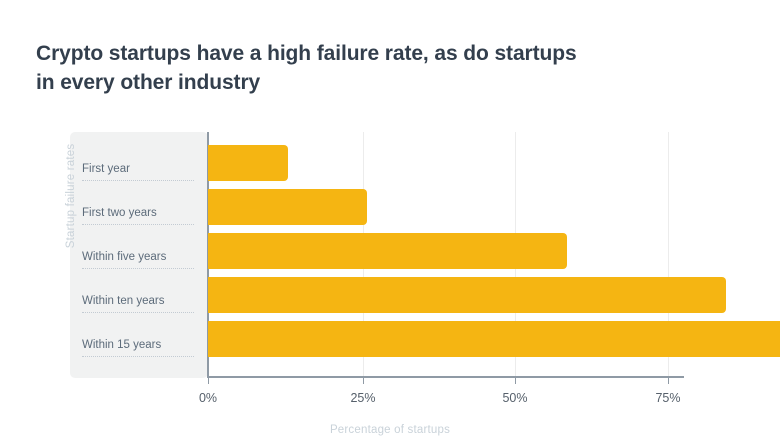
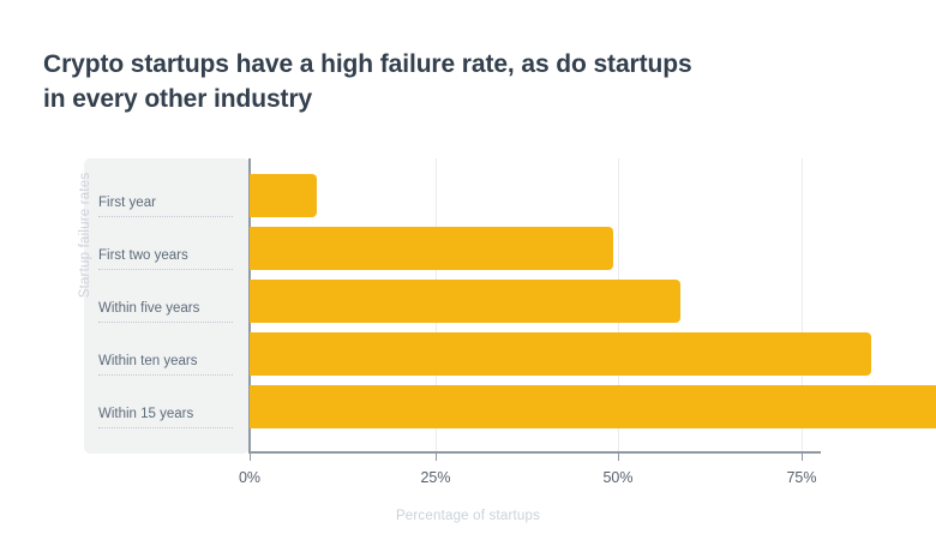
First year: 10% -> 7%
First two years: 20% -> 38%
